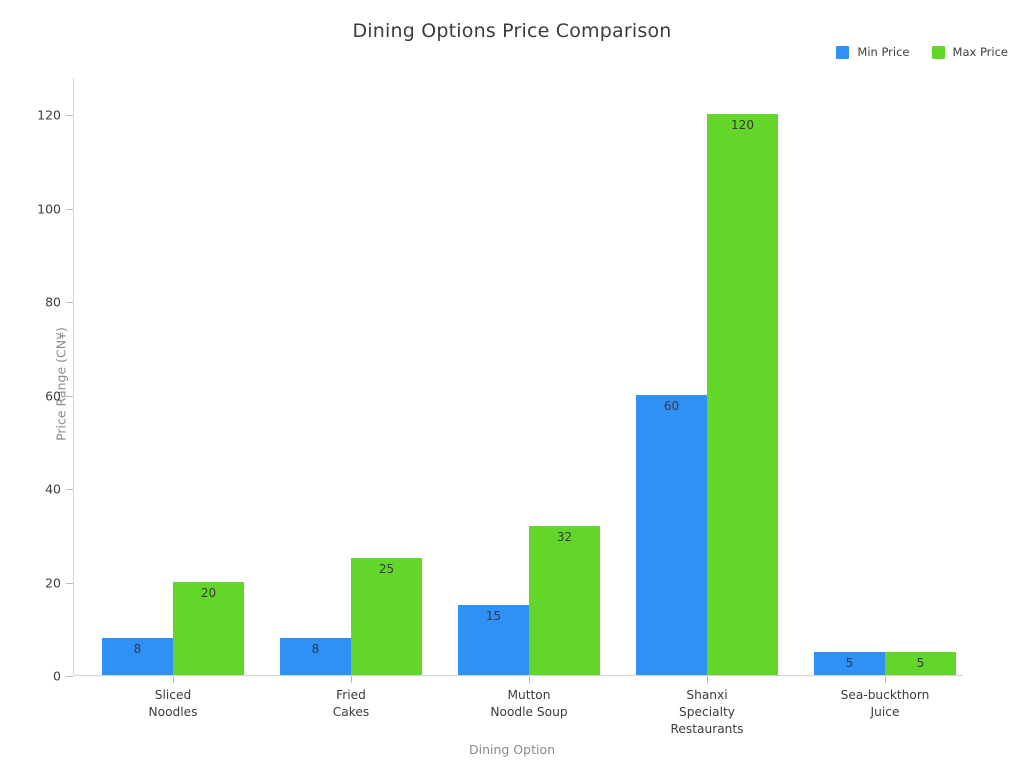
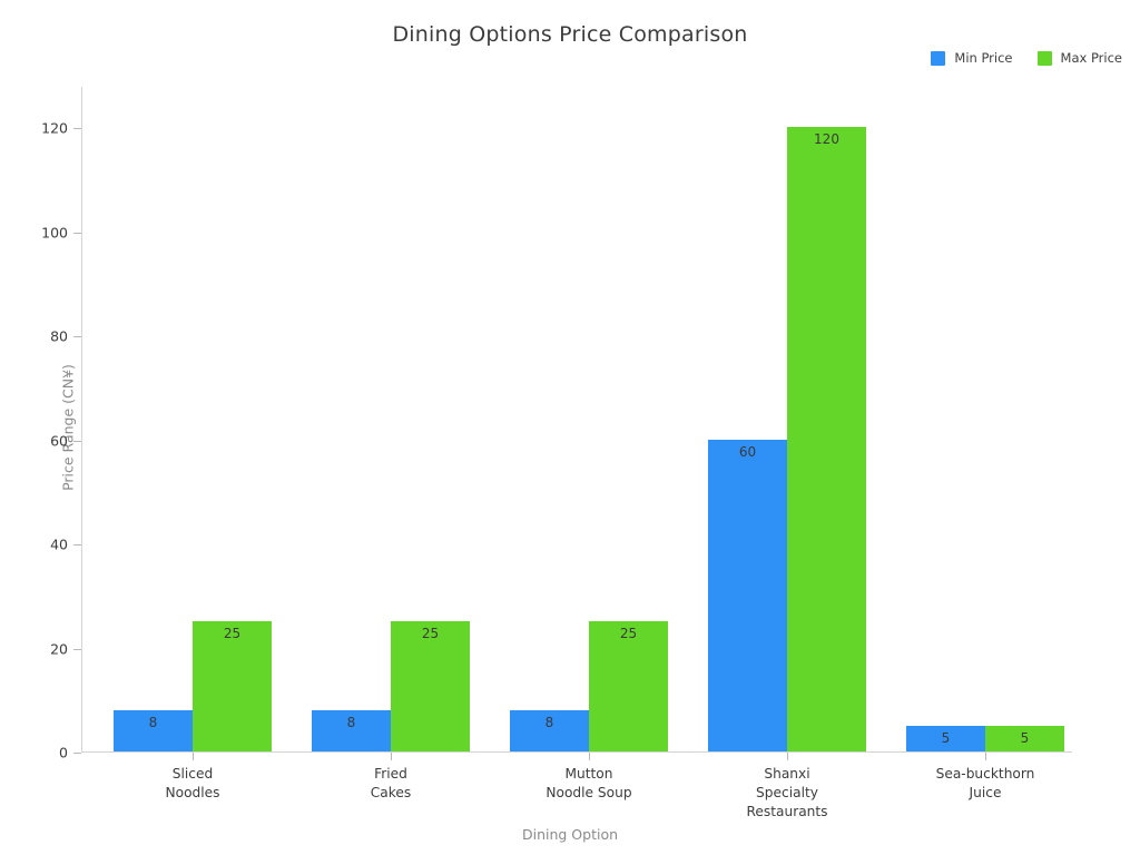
Max Price/Sliced Noodles: 20 -> 25
Min Price/Mutton Noodle Soup: 15 -> 8
Max Price/Mutton Noodle Soup: 32 -> 25
